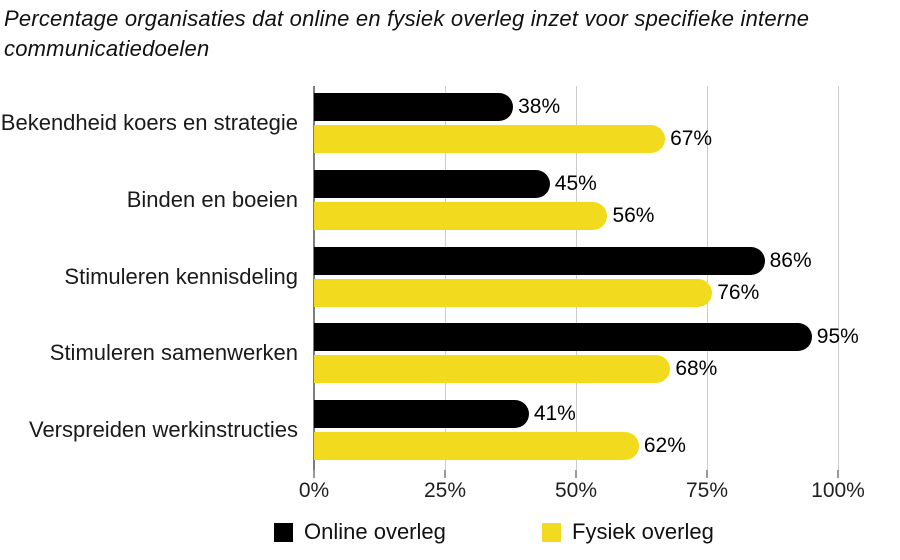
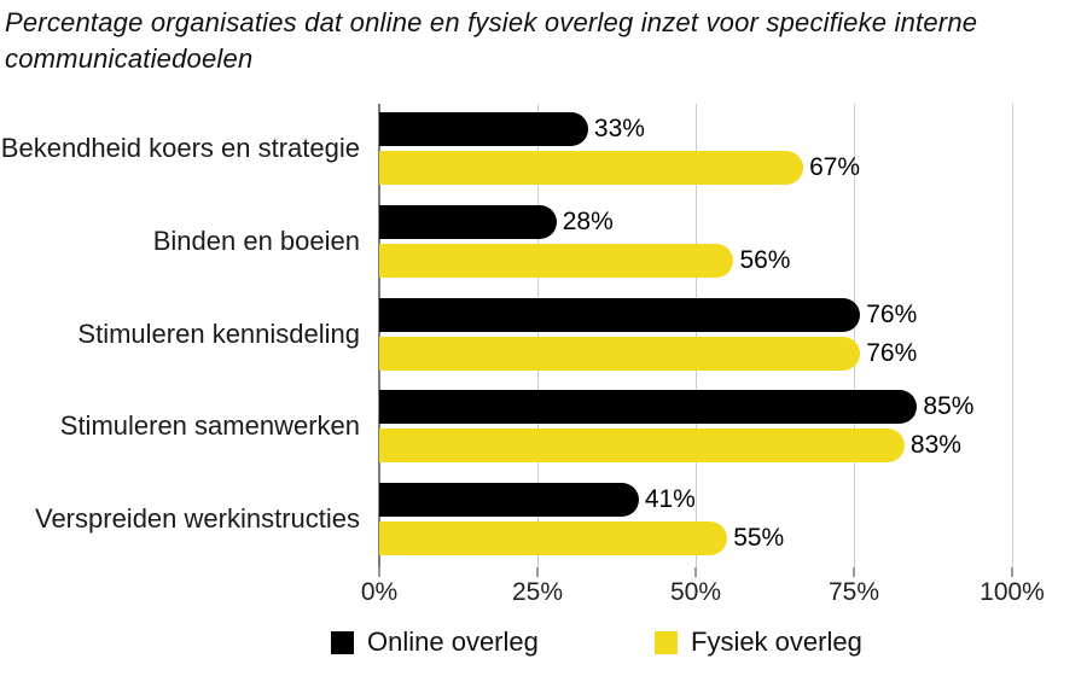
Online overleg/Bekendheid koers en strategie: 38% -> 33%
Online overleg/Binden en boeien: 45% -> 28%
Online overleg/Stimuleren kennisdeling: 86% -> 76%
Online overleg/Stimuleren samenwerken: 95% -> 85%
Fysiek overleg/Stimuleren samenwerken: 68% -> 83%
Fysiek overleg/Verspreiden werkinstructies: 62% -> 55%
